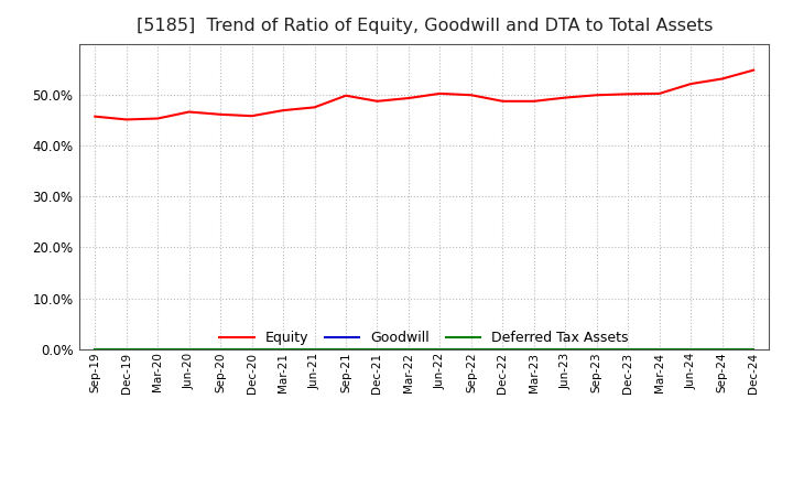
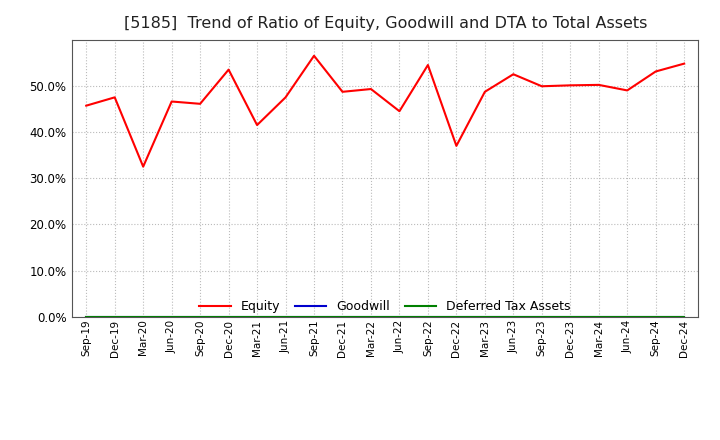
Equity/Dec-19: 45.1% -> 47.5%
Equity/Mar-20: 45.3% -> 32.5%
Equity/Dec-20: 45.8% -> 53.5%
Equity/Mar-21: 46.9% -> 41.5%
Equity/Sep-21: 49.8% -> 56.5%
Equity/Jun-22: 50.2% -> 44.5%
Equity/Sep-22: 49.9% -> 54.5%
Equity/Dec-22: 48.7% -> 37.0%
Equity/Jun-23: 49.4% -> 52.5%
Equity/Jun-24: 52.1% -> 49.0%
